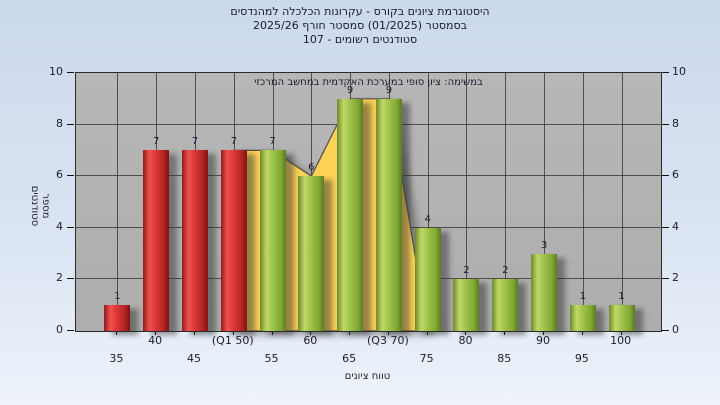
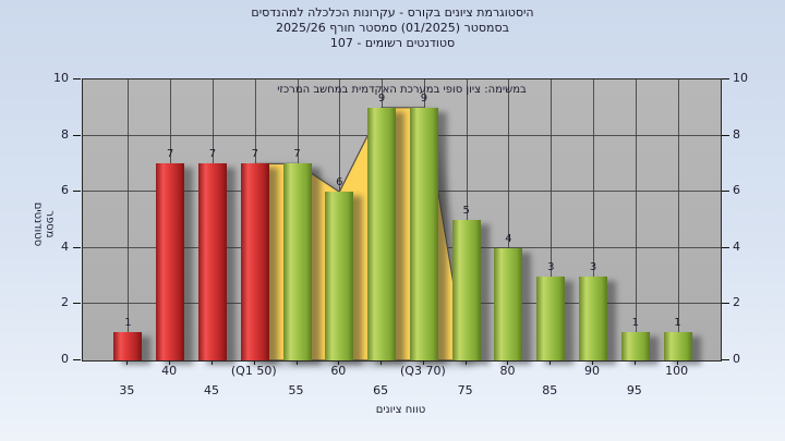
75: 4 -> 5
80: 2 -> 4
85: 2 -> 3
